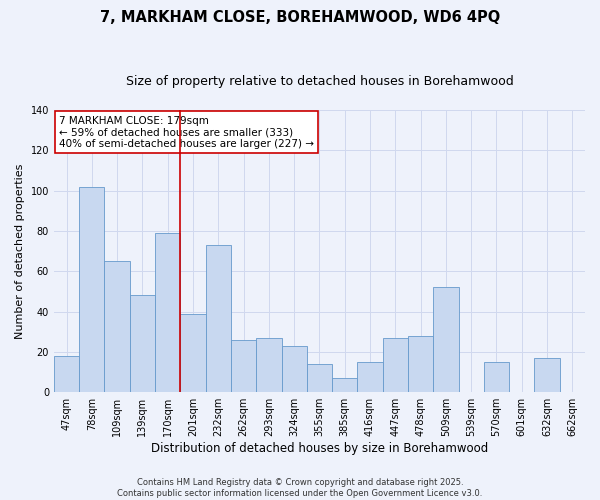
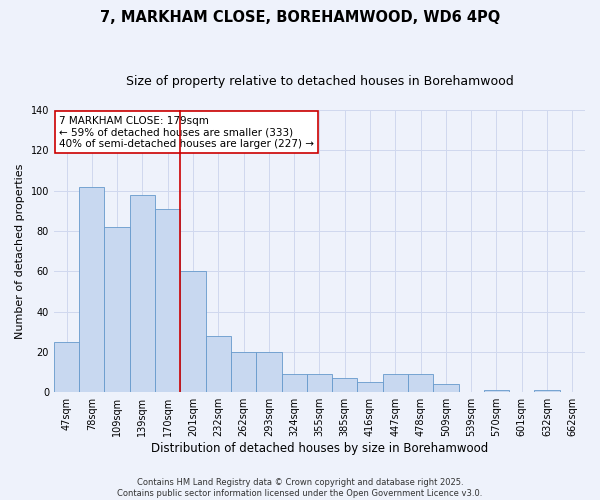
47sqm: 18 -> 25
109sqm: 65 -> 82
139sqm: 48 -> 98
170sqm: 79 -> 91
201sqm: 39 -> 60
232sqm: 73 -> 28
262sqm: 26 -> 20
293sqm: 27 -> 20
324sqm: 23 -> 9
355sqm: 14 -> 9
416sqm: 15 -> 5
447sqm: 27 -> 9
478sqm: 28 -> 9
509sqm: 52 -> 4
570sqm: 15 -> 1
632sqm: 17 -> 1
